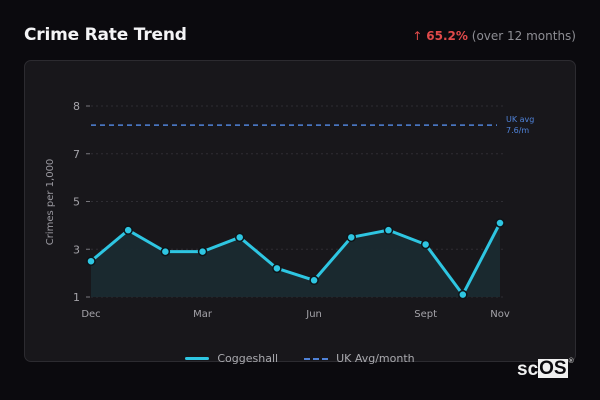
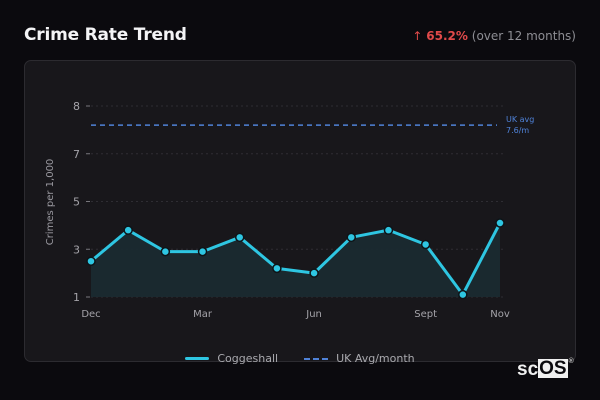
Coggeshall/Jun: 1.7 -> 2.0
